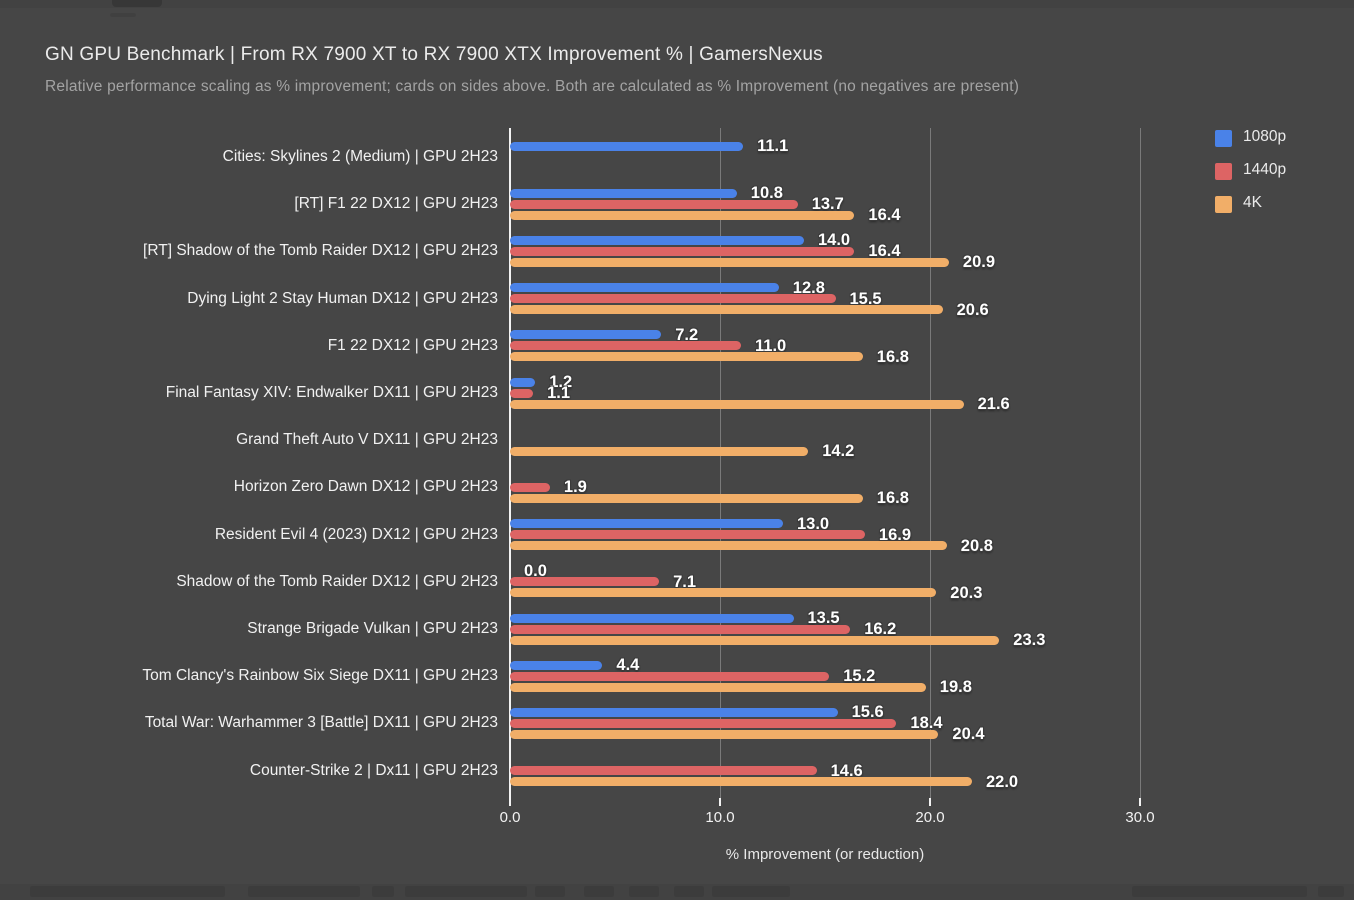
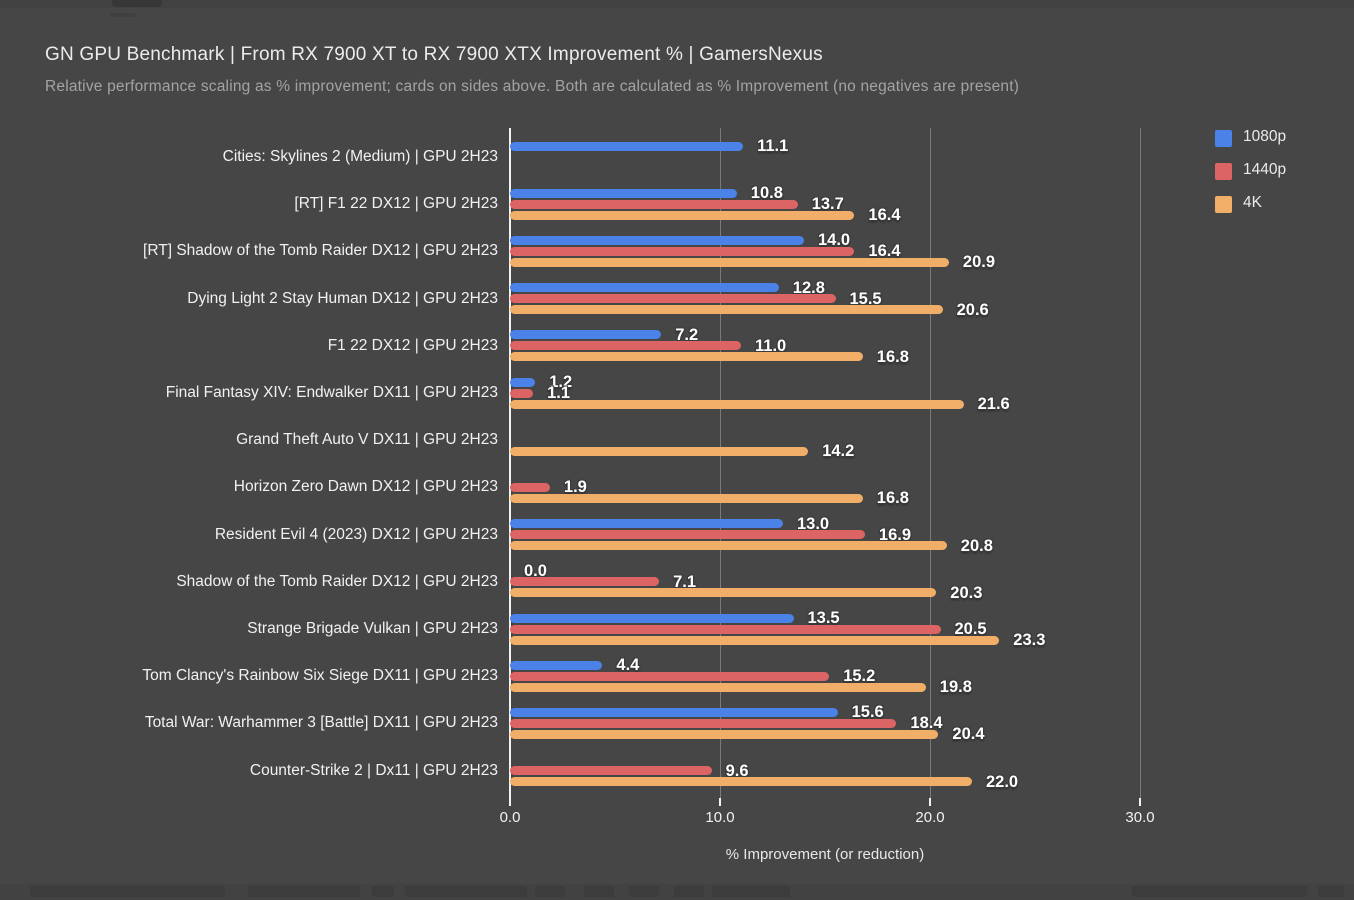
1440p/Strange Brigade Vulkan | GPU 2H23: 16.2 -> 20.5
1440p/Counter-Strike 2 | Dx11 | GPU 2H23: 14.6 -> 9.6
